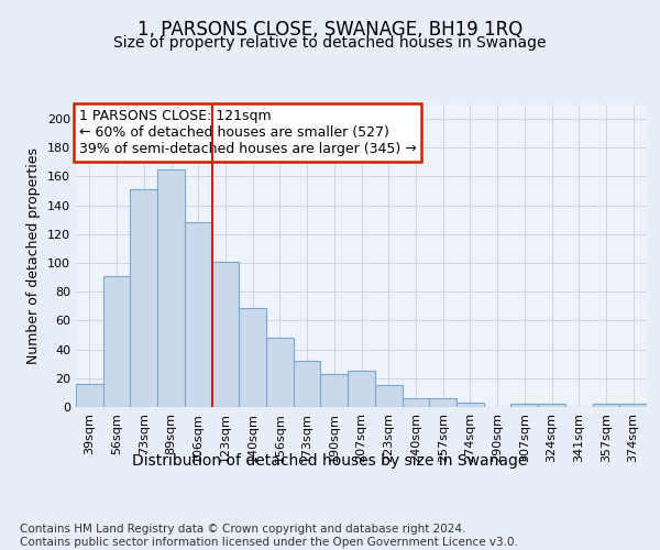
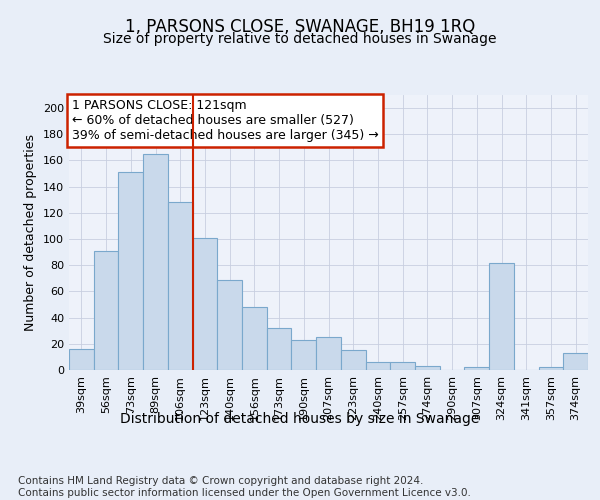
324sqm: 2 -> 82
374sqm: 2 -> 13
